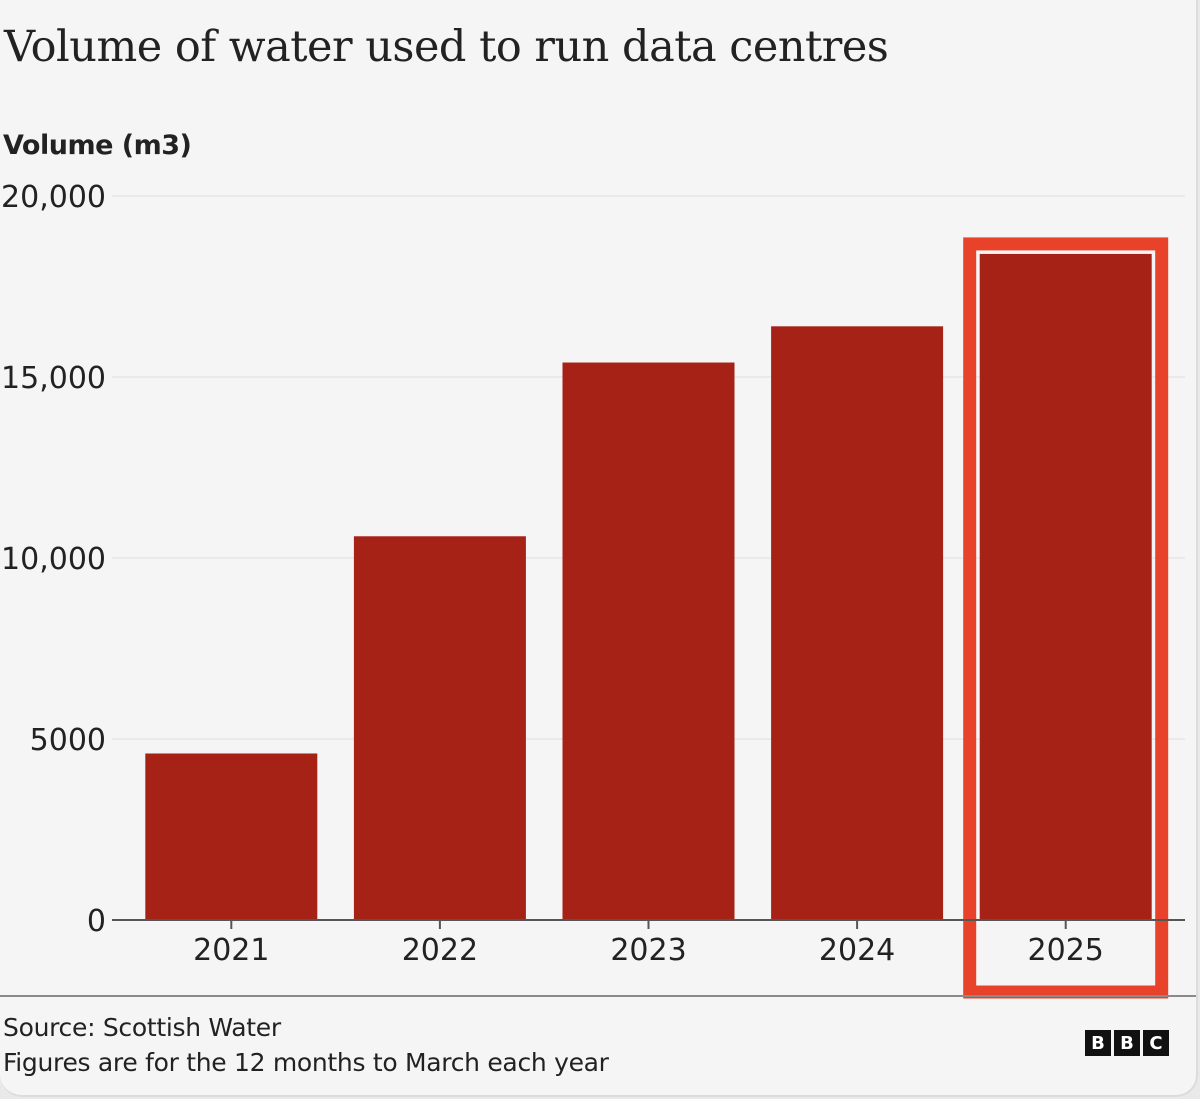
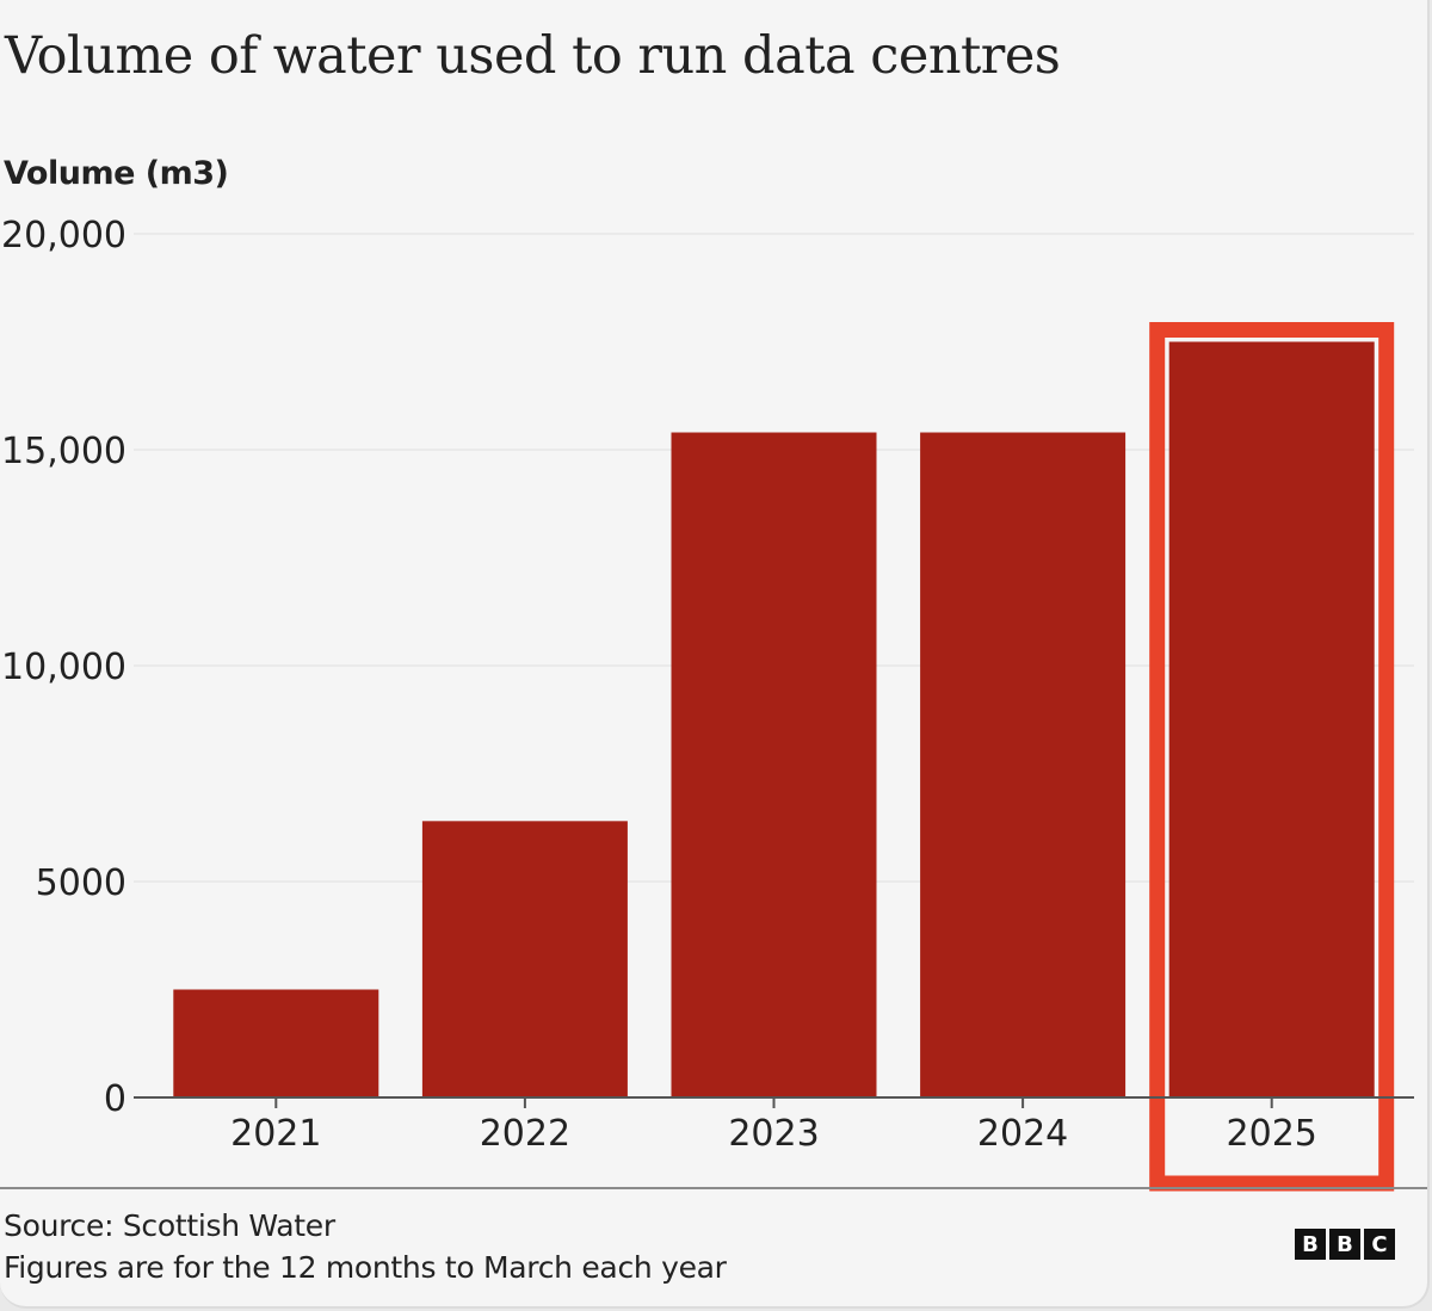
2021: 4600 -> 2500
2022: 10600 -> 6400
2024: 16400 -> 15400
2025: 18400 -> 17500
